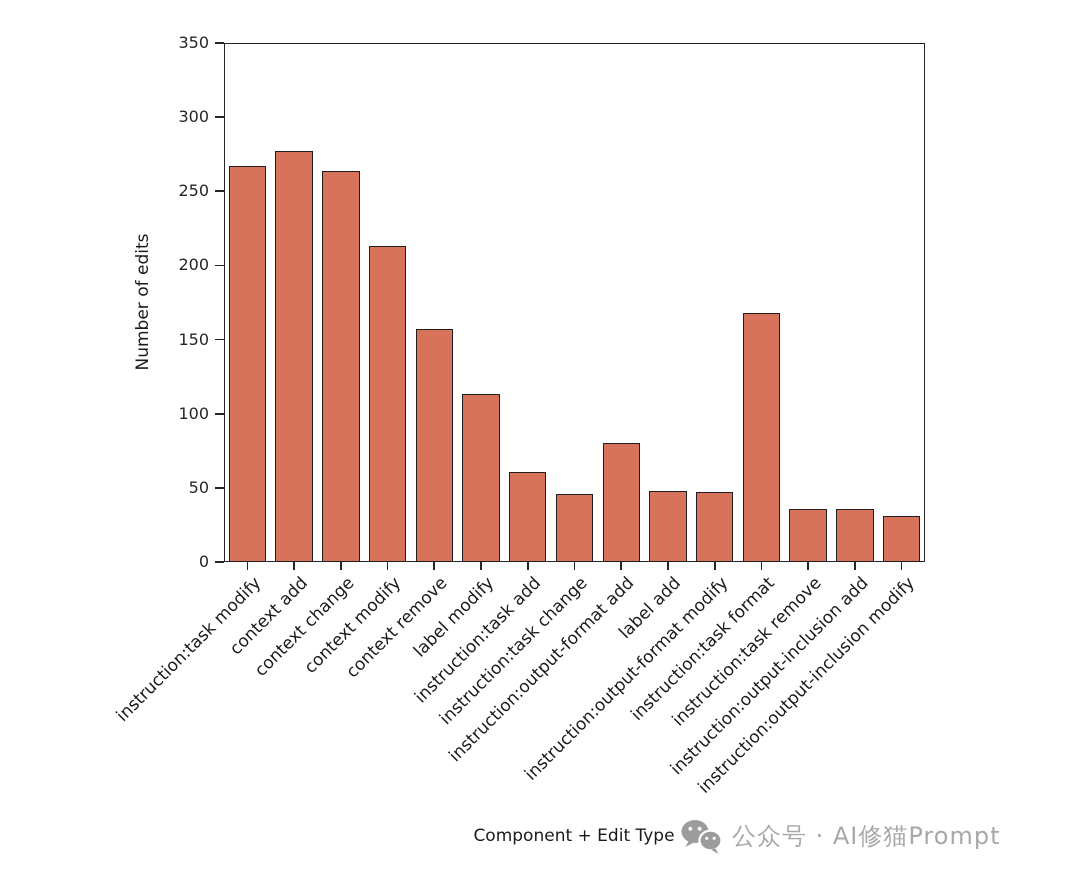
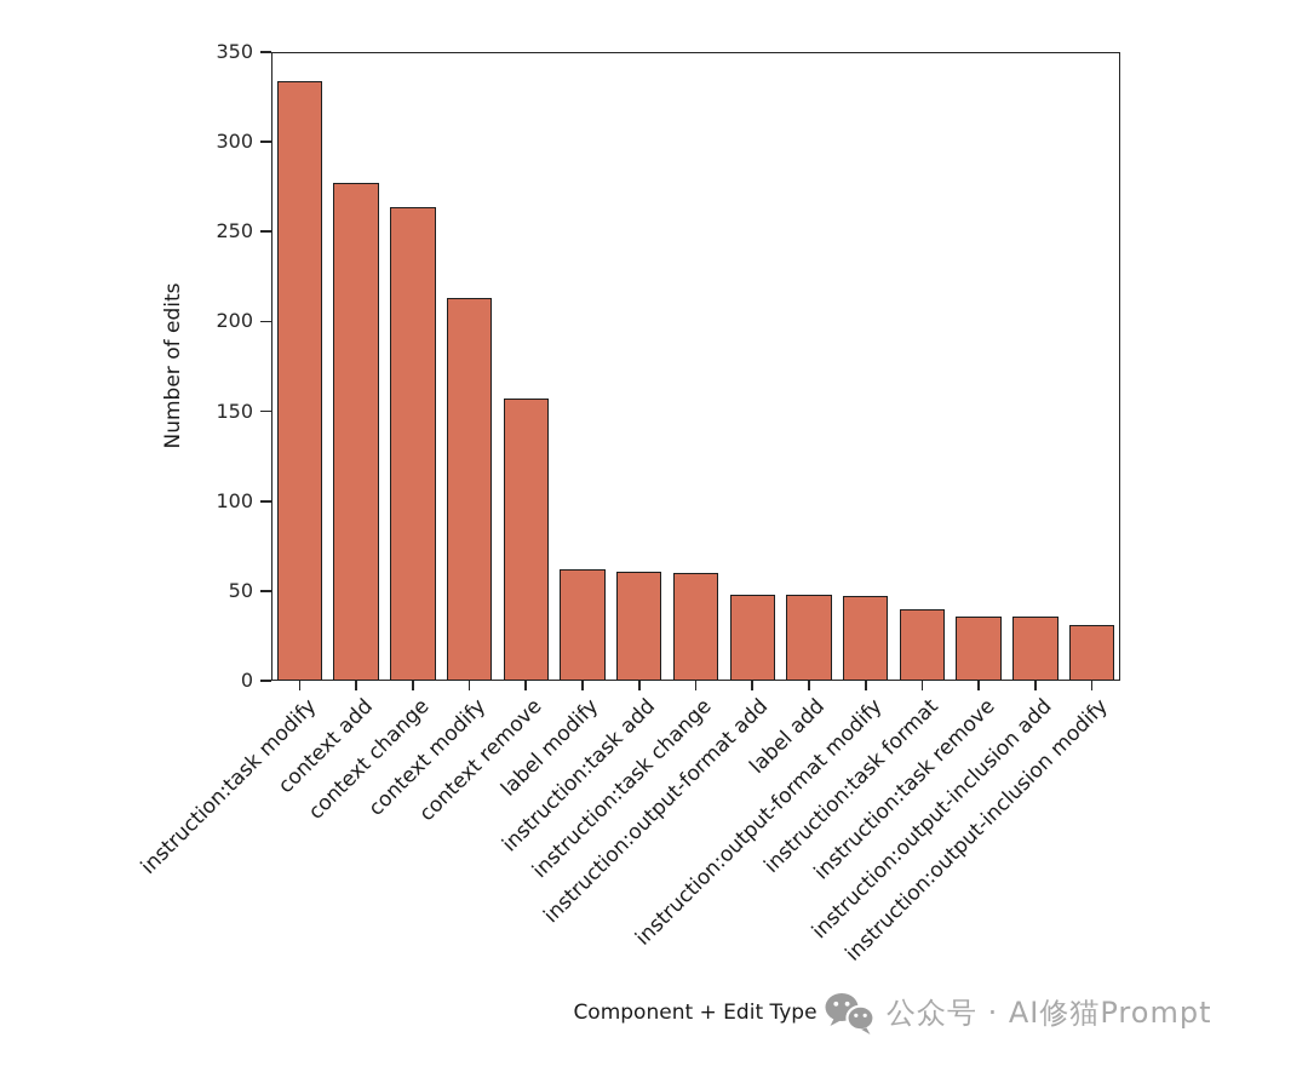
instruction:task modify: 267 -> 334
label modify: 113 -> 62
instruction:task change: 46 -> 60
instruction:output-format add: 80 -> 48
instruction:task format: 168 -> 40
